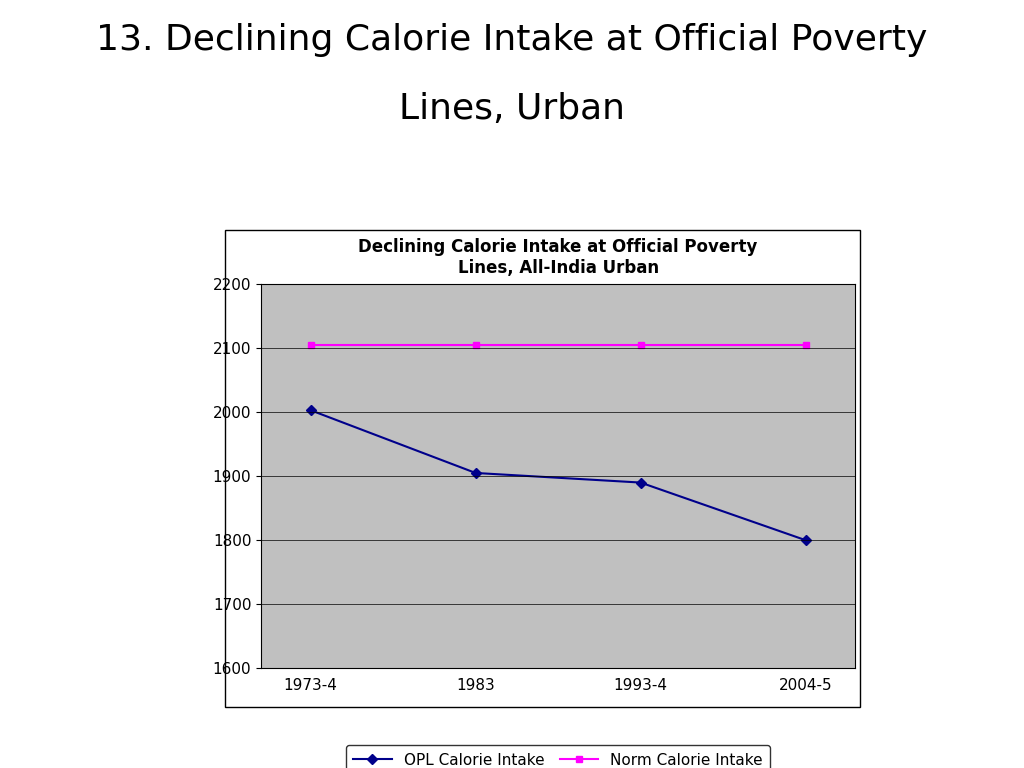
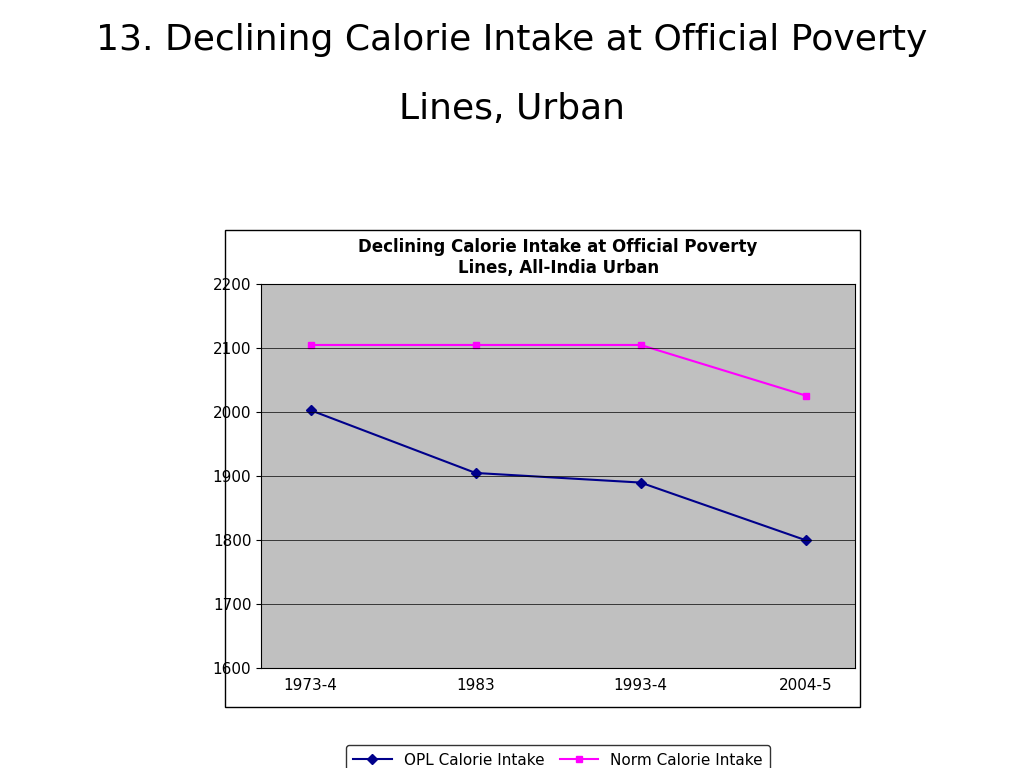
Norm Calorie Intake/2004-5: 2105 -> 2026
